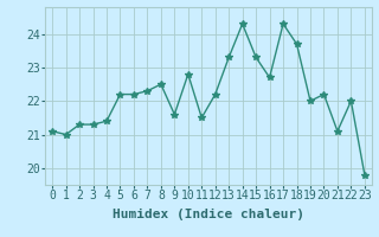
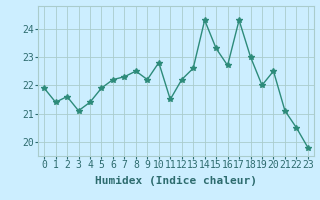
0: 21.1 -> 21.9
1: 21.0 -> 21.4
2: 21.3 -> 21.6
3: 21.3 -> 21.1
5: 22.2 -> 21.9
9: 21.6 -> 22.2
13: 23.3 -> 22.6
18: 23.7 -> 23.0
20: 22.2 -> 22.5
22: 22.0 -> 20.5
